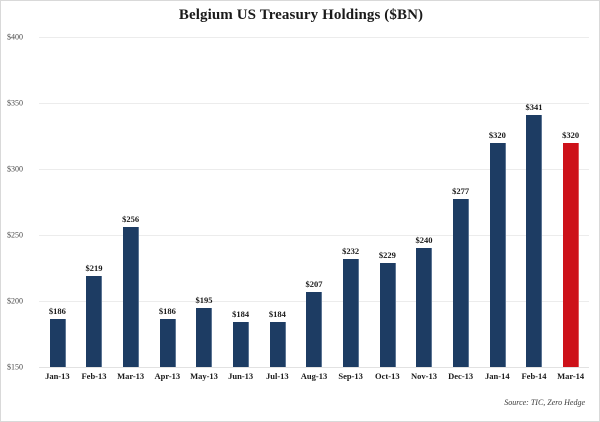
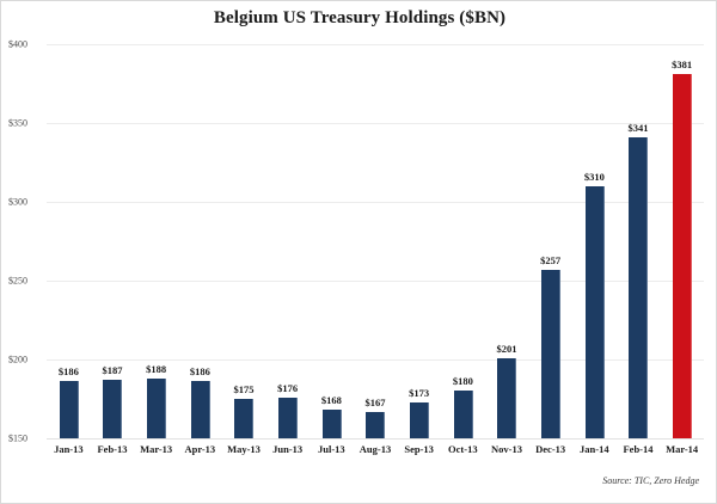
Feb-13: $219 -> $187
Mar-13: $256 -> $188
May-13: $195 -> $175
Jun-13: $184 -> $176
Jul-13: $184 -> $168
Aug-13: $207 -> $167
Sep-13: $232 -> $173
Oct-13: $229 -> $180
Nov-13: $240 -> $201
Dec-13: $277 -> $257
Jan-14: $320 -> $310
Mar-14: $320 -> $381
